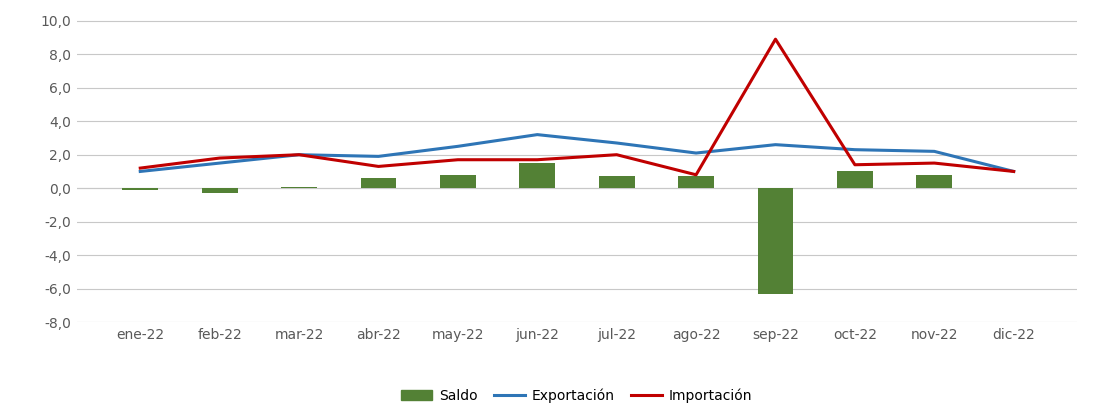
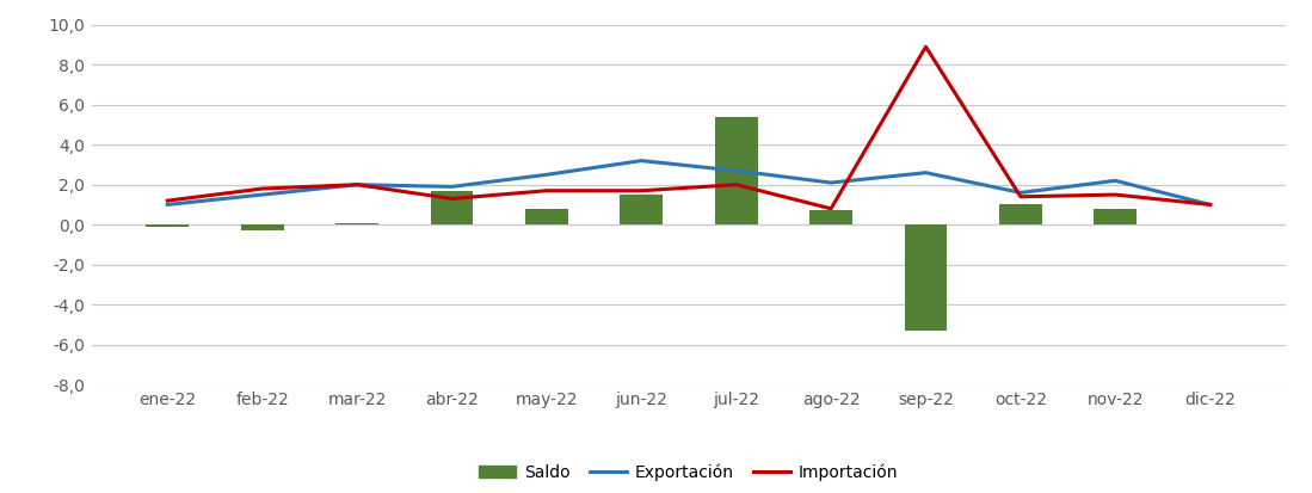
Saldo/abr-22: 0,6 -> 1,7
Saldo/jul-22: 0,7 -> 5,4
Saldo/sep-22: -6,3 -> -5,3
Exportación/oct-22: 2,3 -> 1,6
